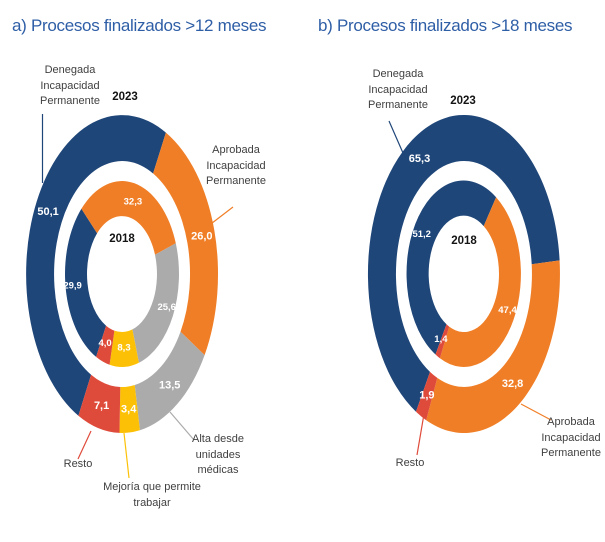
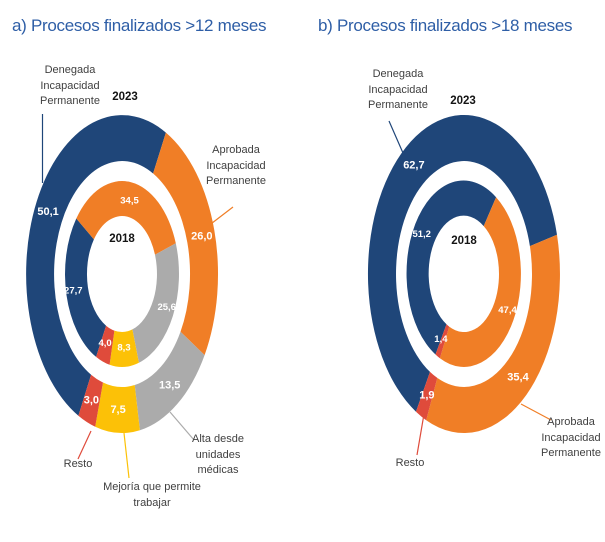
a) Procesos finalizados >12 meses/2018/Denegada Incapacidad Permanente: 29,9 -> 27,7
a) Procesos finalizados >12 meses/2018/Aprobada Incapacidad Permanente: 32,3 -> 34,5
a) Procesos finalizados >12 meses/2023/Mejoría que permite trabajar: 3,4 -> 7,5
a) Procesos finalizados >12 meses/2023/Resto: 7,1 -> 3,0
b) Procesos finalizados >18 meses/2023/Denegada Incapacidad Permanente: 65,3 -> 62,7
b) Procesos finalizados >18 meses/2023/Aprobada Incapacidad Permanente: 32,8 -> 35,4
